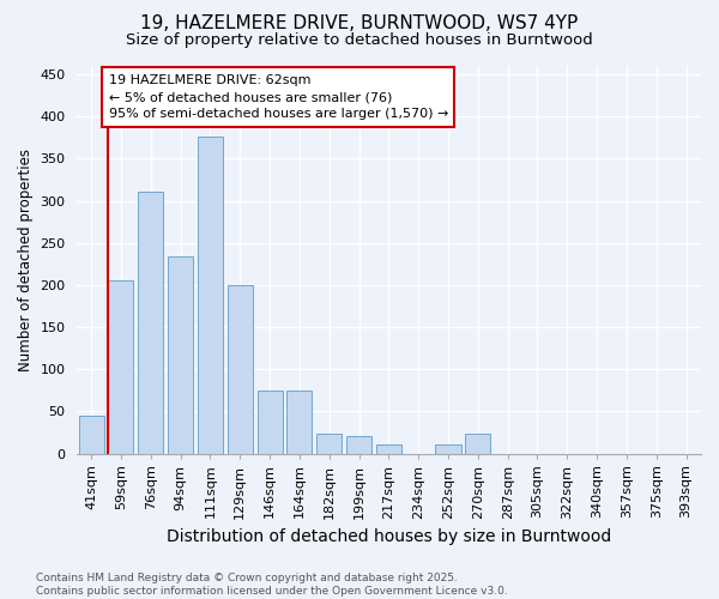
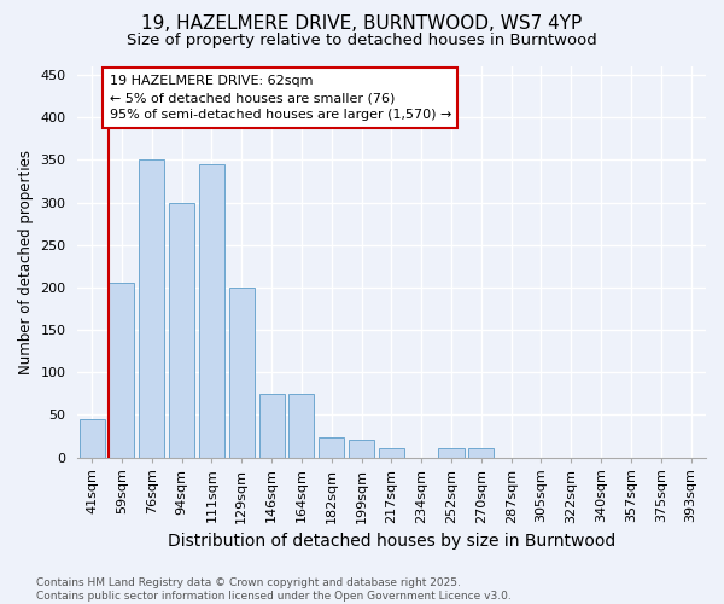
76sqm: 310 -> 350
94sqm: 234 -> 300
111sqm: 376 -> 345
270sqm: 24 -> 10
